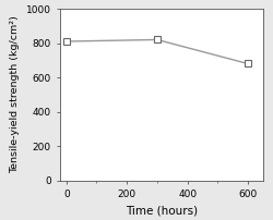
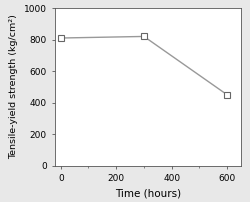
600: 680 -> 450
